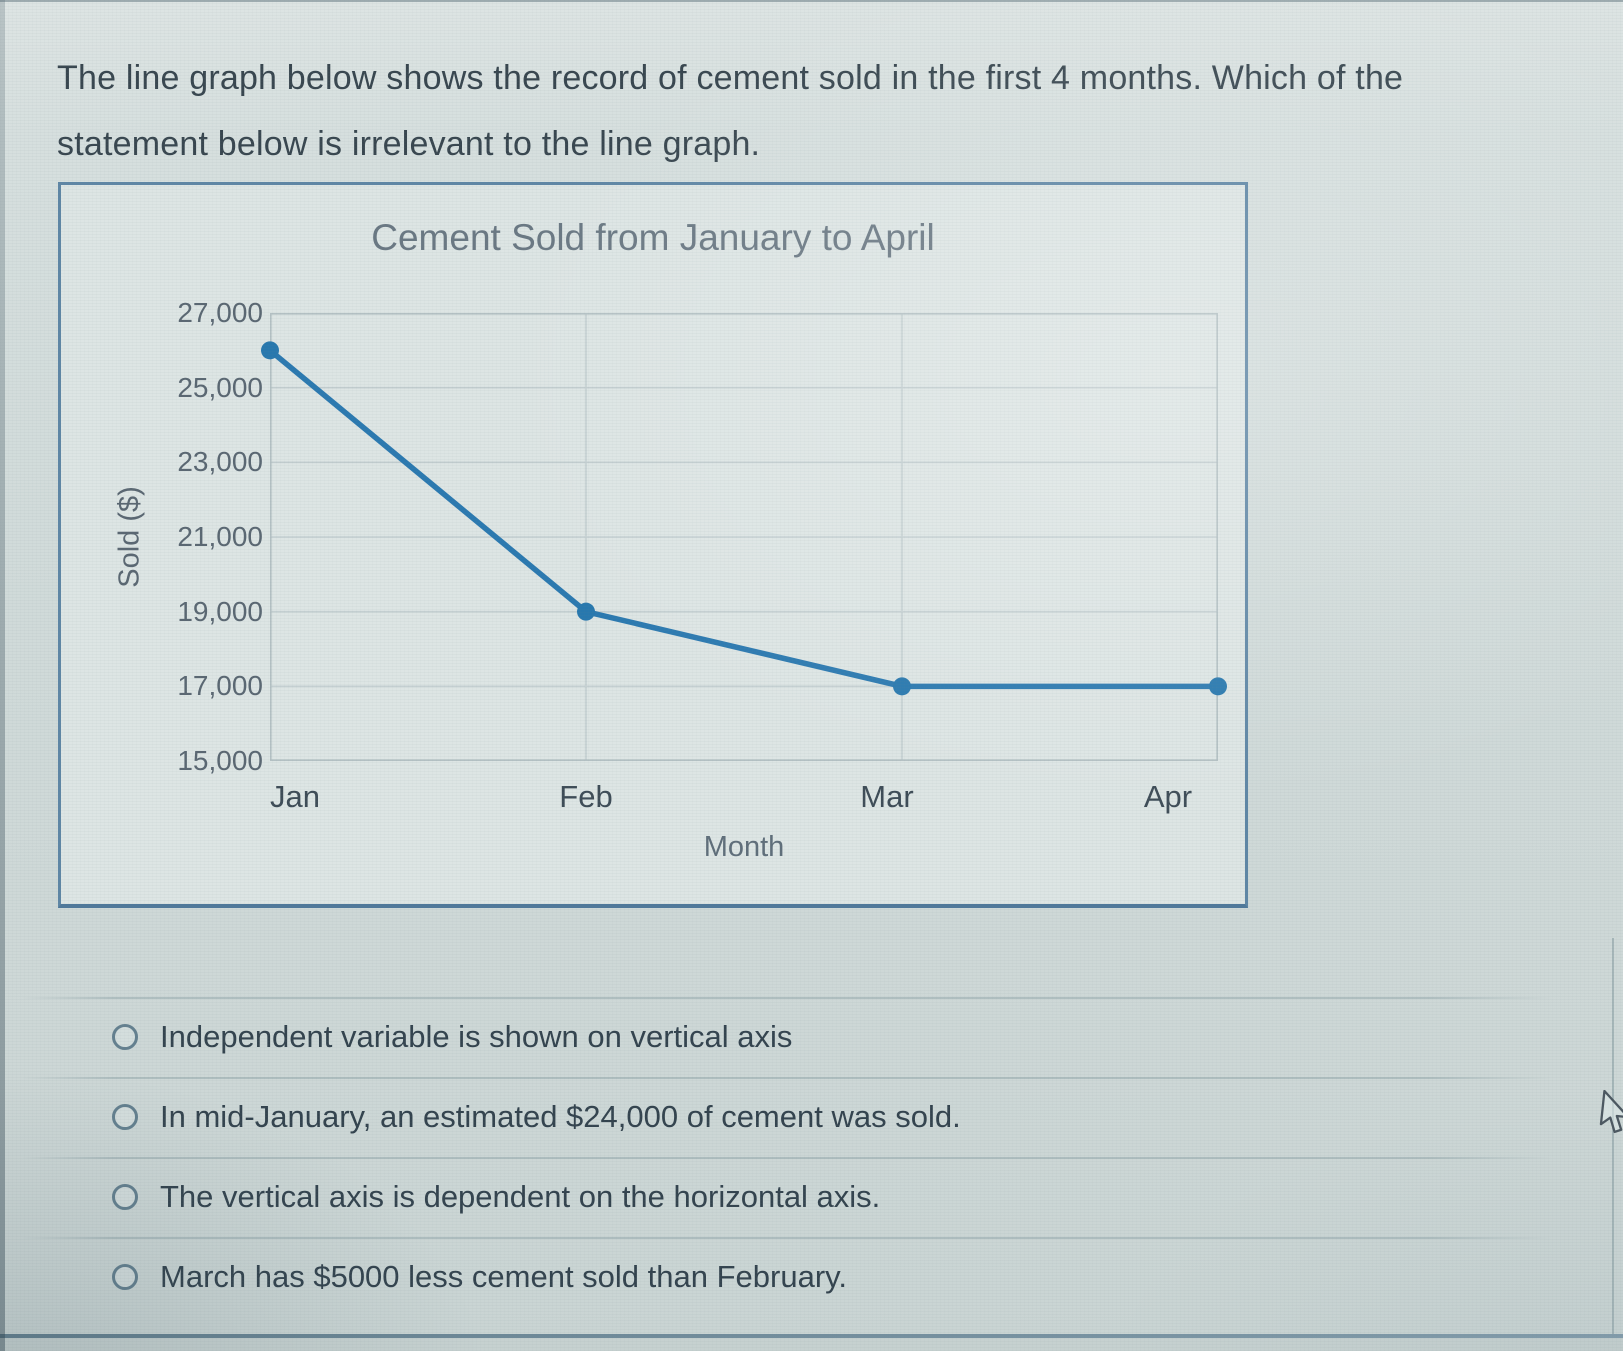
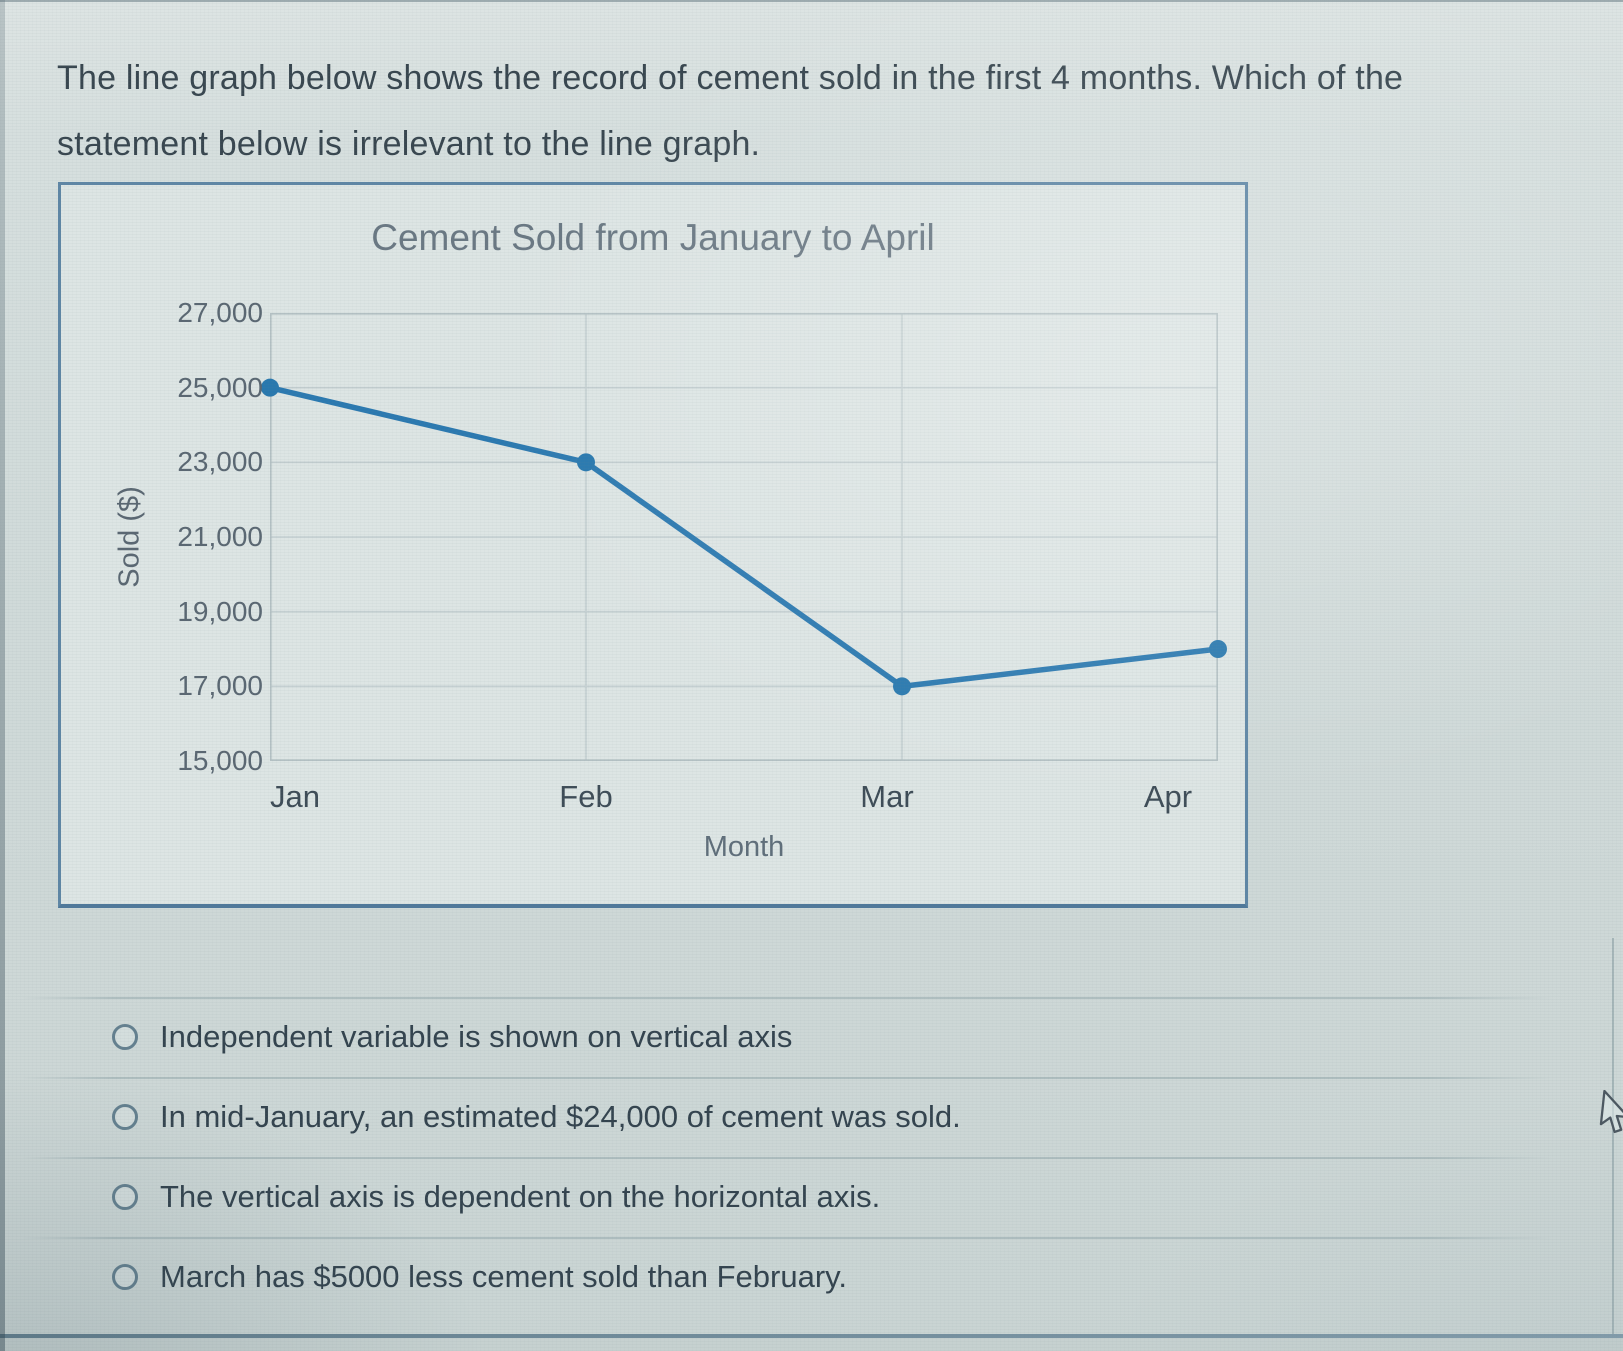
Jan: 26000 -> 25000
Feb: 19000 -> 23000
Apr: 17000 -> 18000
